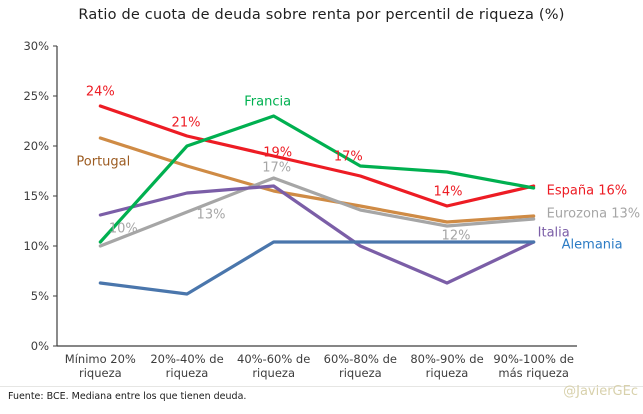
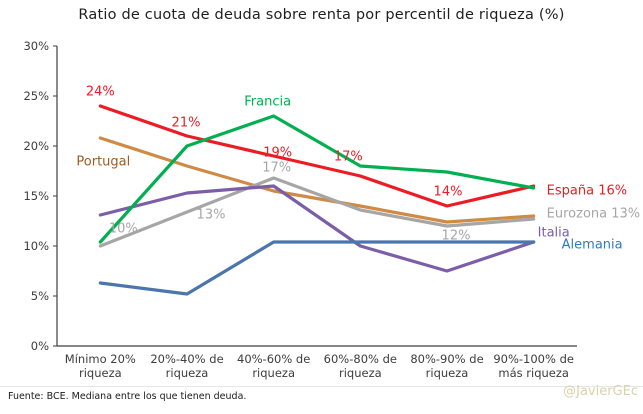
Italia/80%-90% de riqueza: 6.3% -> 7.5%
